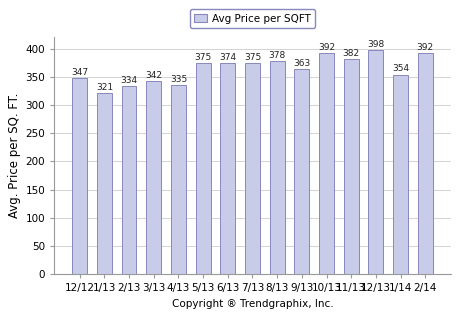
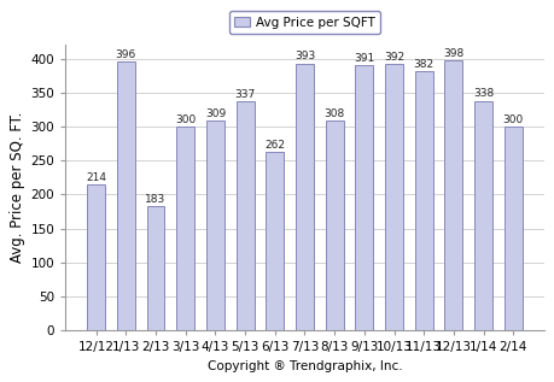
12/12: 347 -> 214
1/13: 321 -> 396
2/13: 334 -> 183
3/13: 342 -> 300
4/13: 335 -> 309
5/13: 375 -> 337
6/13: 374 -> 262
7/13: 375 -> 393
8/13: 378 -> 308
9/13: 363 -> 391
1/14: 354 -> 338
2/14: 392 -> 300
